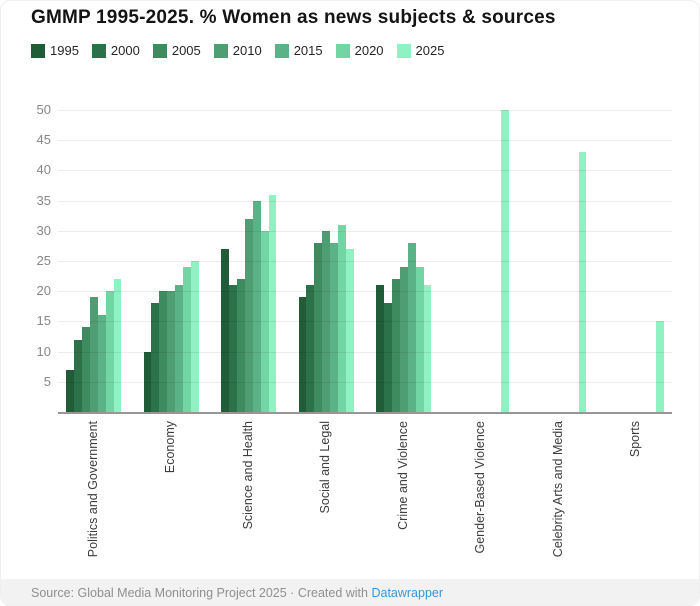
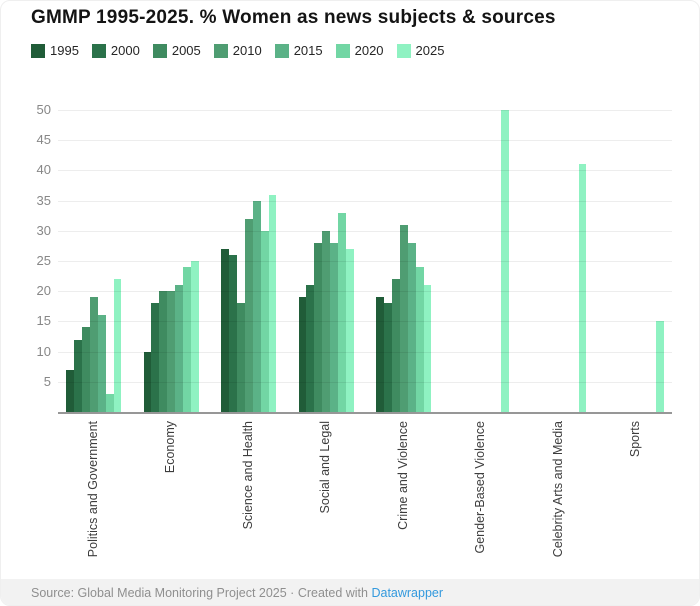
2020/Politics and Government: 20 -> 3
2000/Science and Health: 21 -> 26
2005/Science and Health: 22 -> 18
2020/Social and Legal: 31 -> 33
1995/Crime and Violence: 21 -> 19
2010/Crime and Violence: 24 -> 31
2025/Celebrity Arts and Media: 43 -> 41
